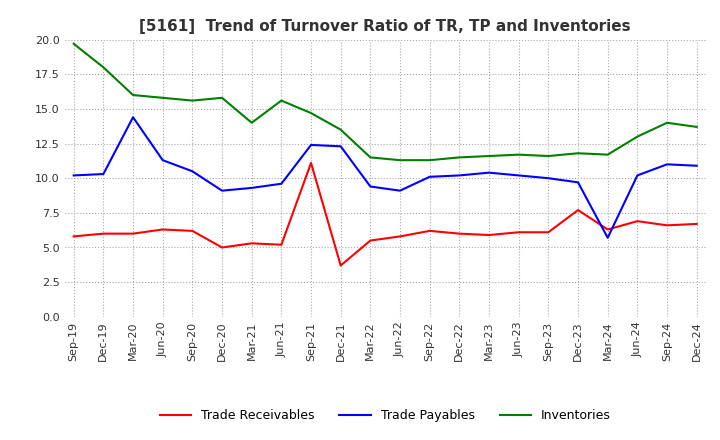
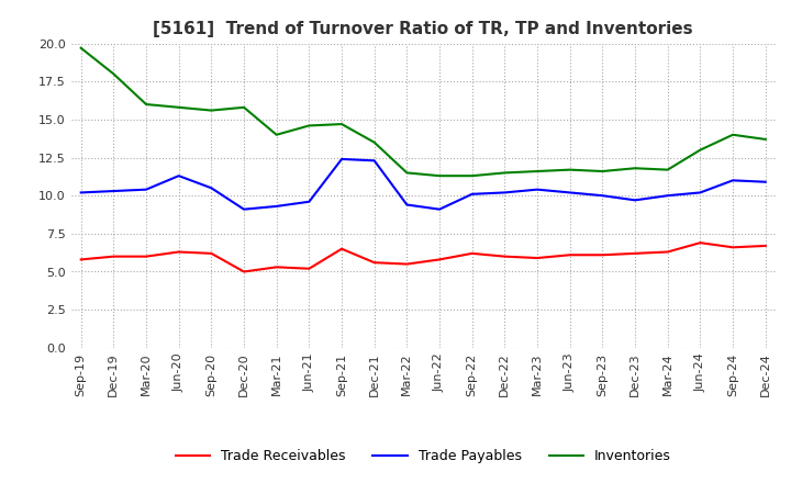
Trade Payables/Mar-20: 14.4 -> 10.4
Inventories/Jun-21: 15.6 -> 14.6
Trade Receivables/Sep-21: 11.1 -> 6.5
Trade Receivables/Dec-21: 3.7 -> 5.6
Trade Receivables/Dec-23: 7.7 -> 6.2
Trade Payables/Mar-24: 5.7 -> 10.0
